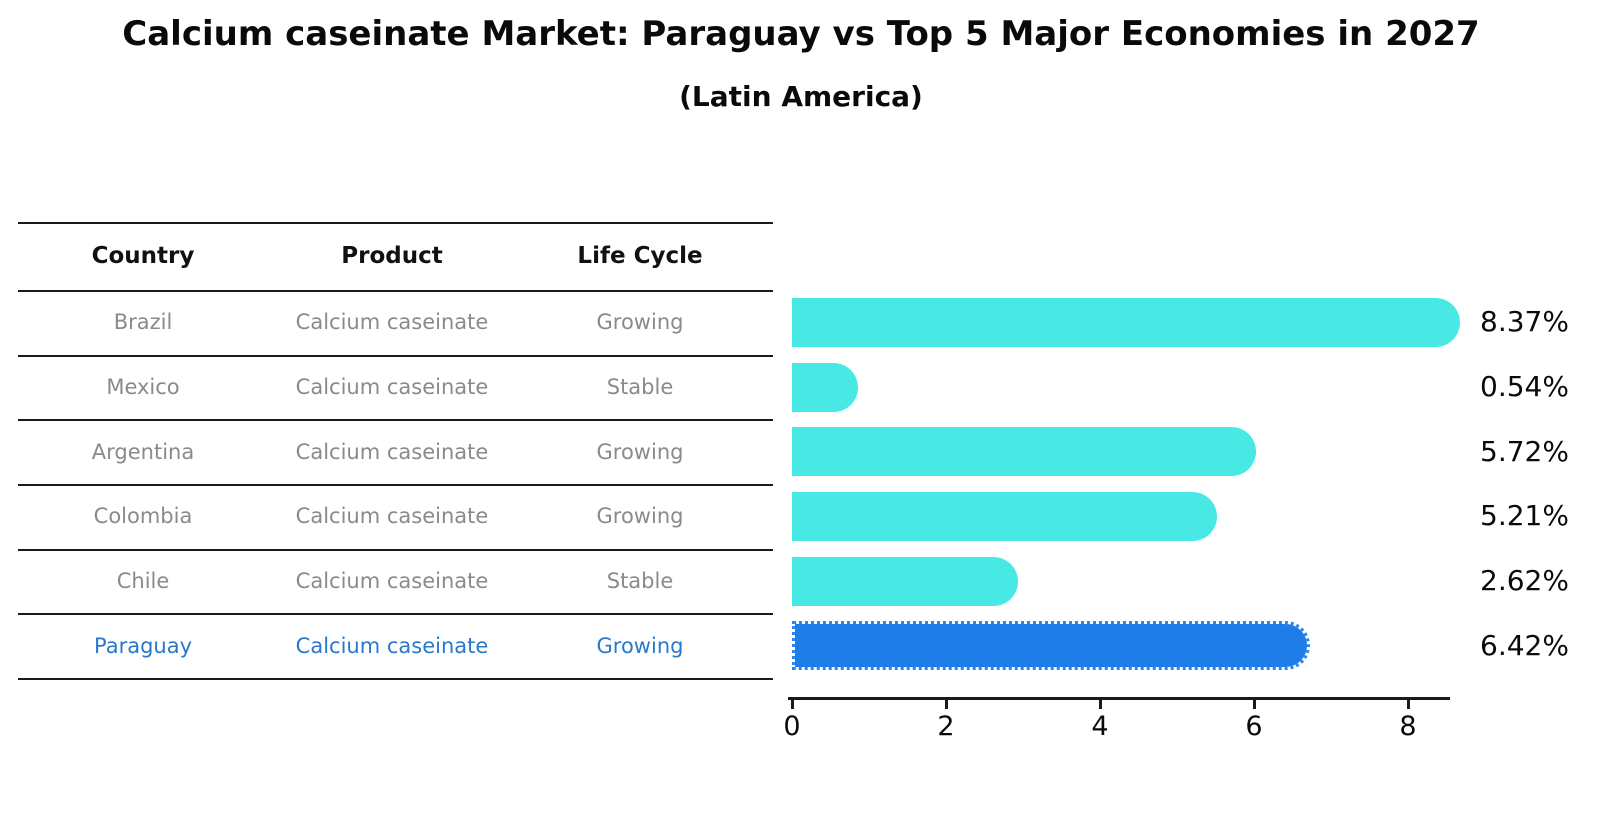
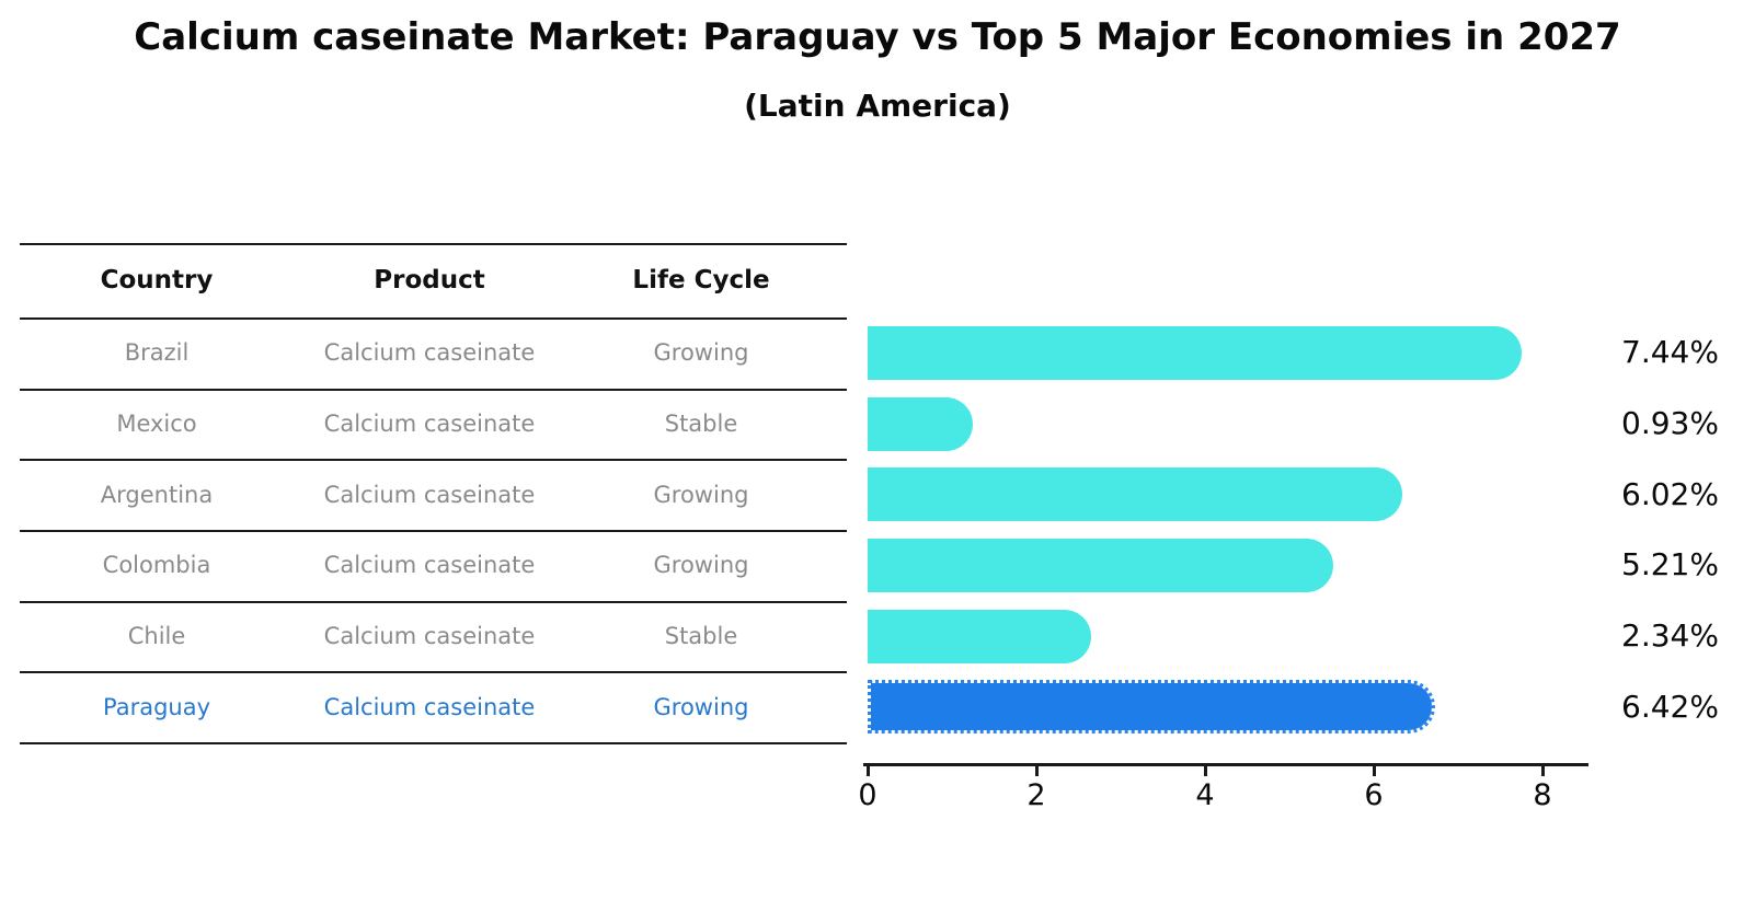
Brazil: 8.37% -> 7.44%
Mexico: 0.54% -> 0.93%
Argentina: 5.72% -> 6.02%
Chile: 2.62% -> 2.34%
